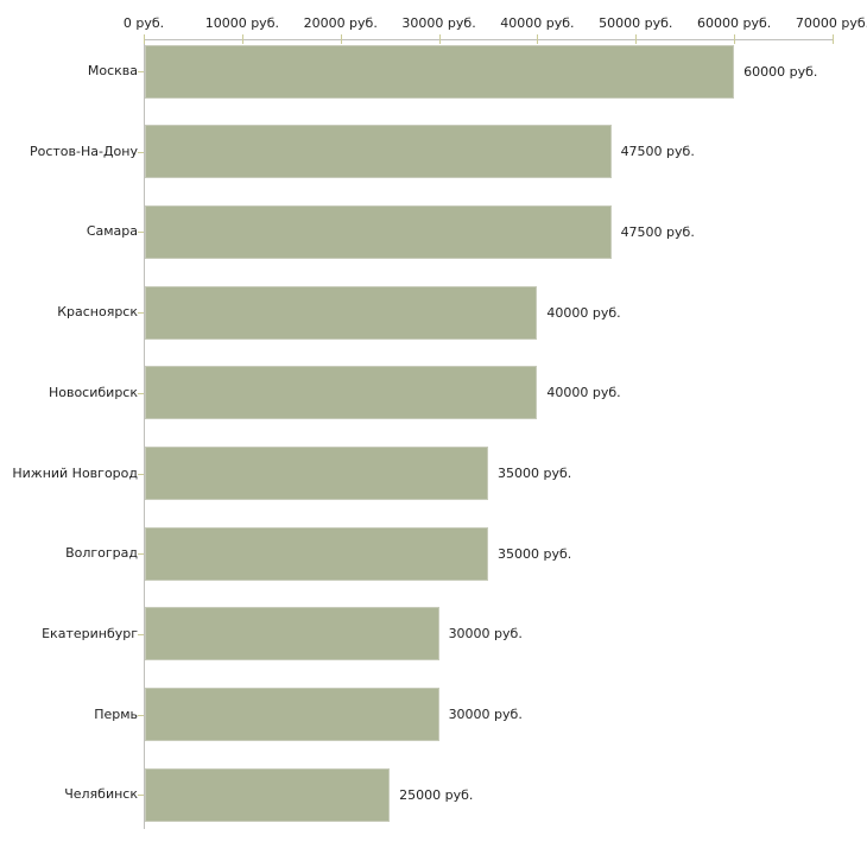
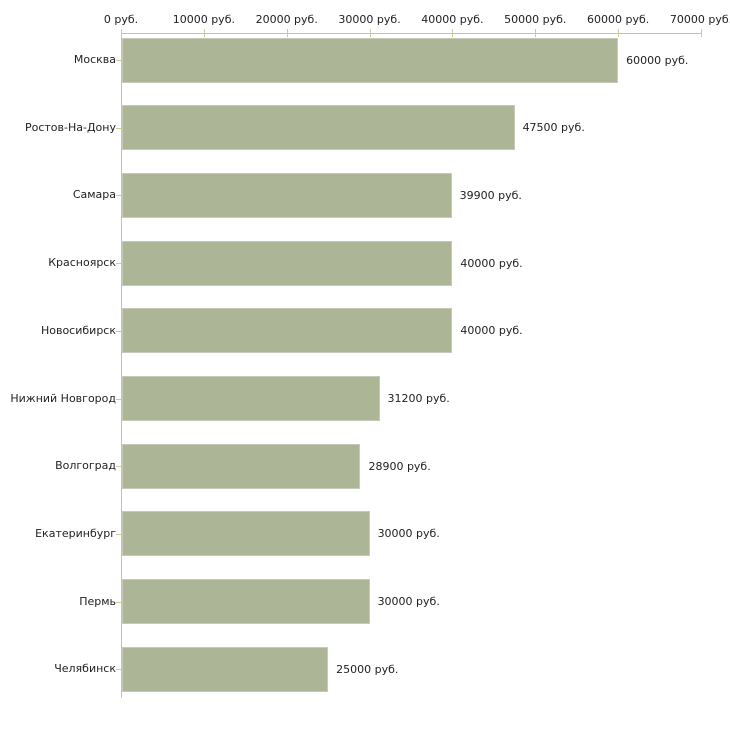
Самара: 47500 -> 39900
Нижний Новгород: 35000 -> 31200
Волгоград: 35000 -> 28900
